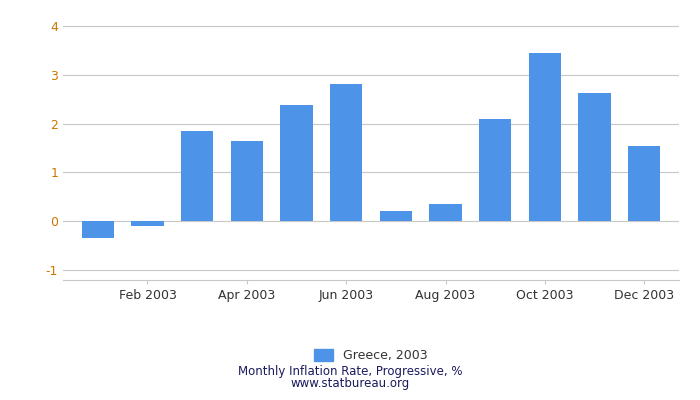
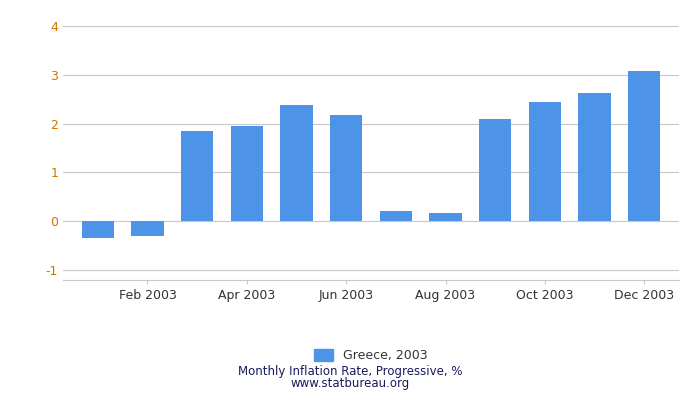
Feb 2003: -0.10 -> -0.30
Apr 2003: 1.65 -> 1.96
Jun 2003: 2.80 -> 2.17
Aug 2003: 0.35 -> 0.17
Oct 2003: 3.45 -> 2.45
Dec 2003: 1.55 -> 3.08
